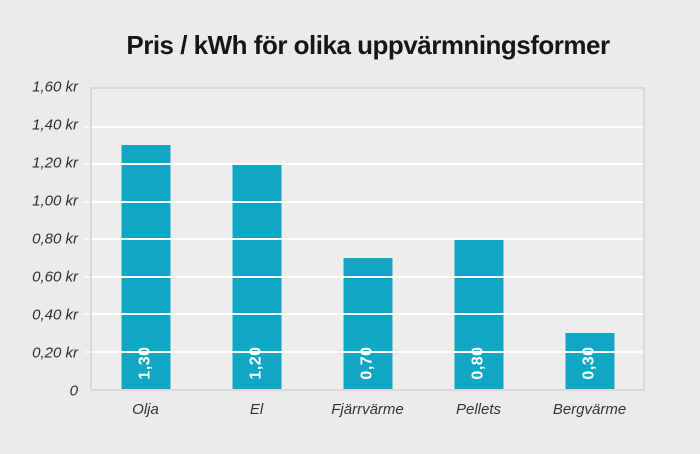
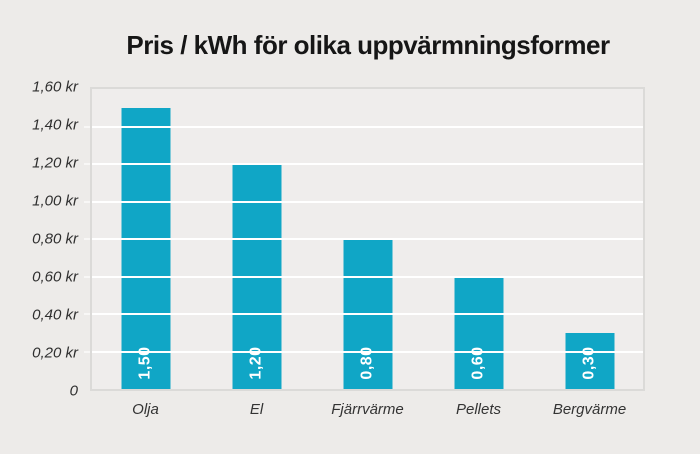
Olja: 1,30 -> 1,50
Fjärrvärme: 0,70 -> 0,80
Pellets: 0,80 -> 0,60
